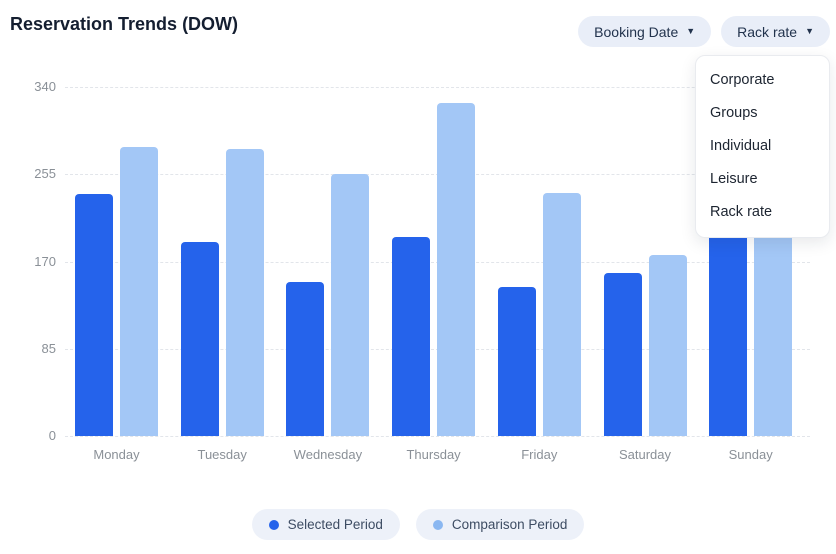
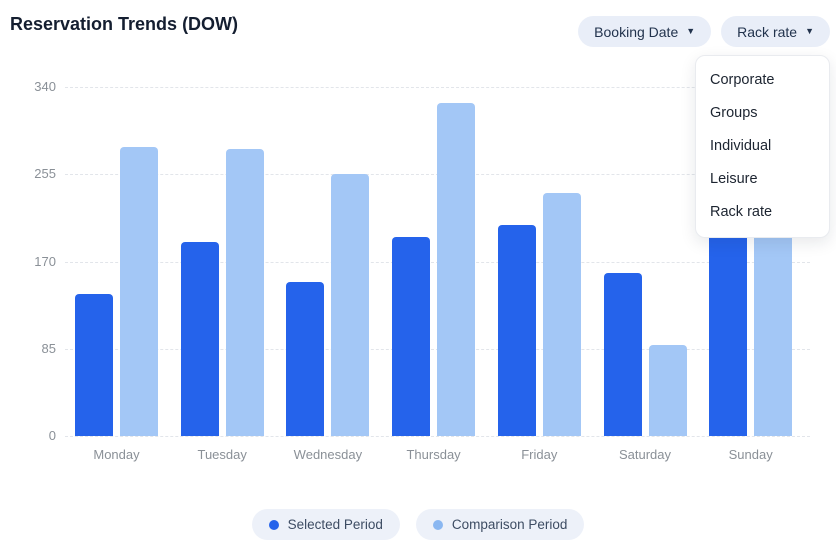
Selected Period/Monday: 236 -> 138
Selected Period/Friday: 145 -> 206
Comparison Period/Saturday: 176 -> 89
